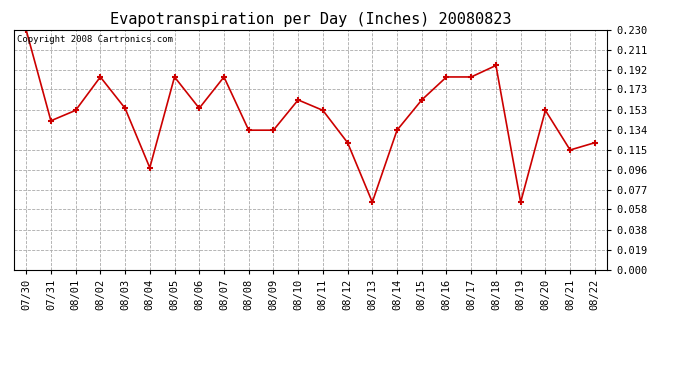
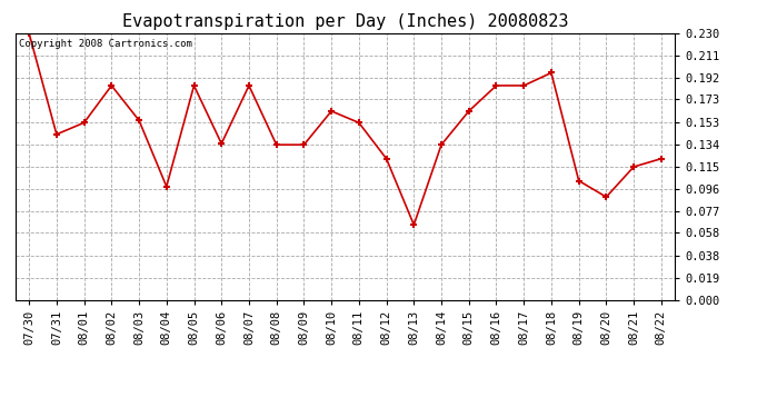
08/06: 0.155 -> 0.135
08/19: 0.065 -> 0.103
08/20: 0.153 -> 0.089
